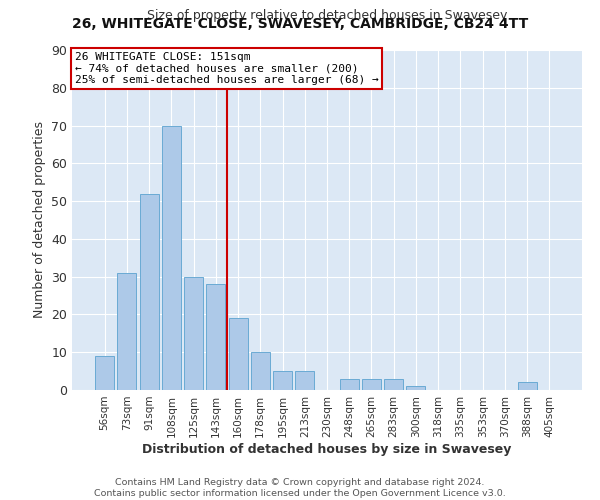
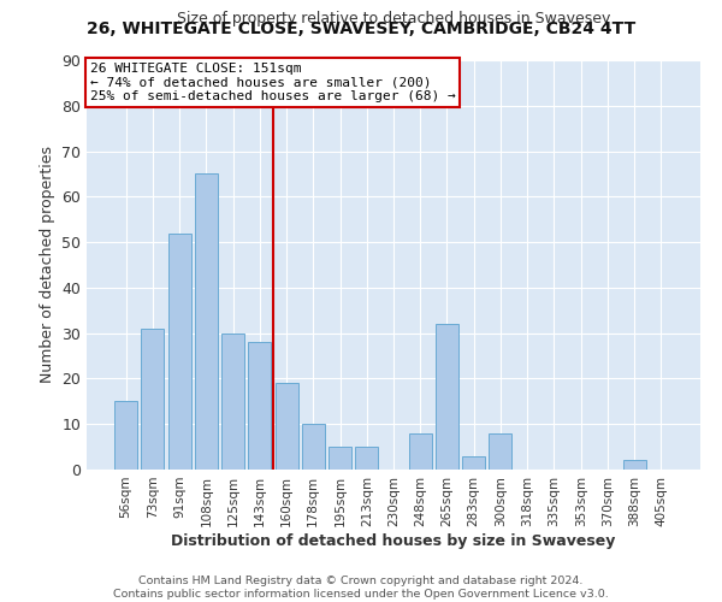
56sqm: 9 -> 15
108sqm: 70 -> 65
248sqm: 3 -> 8
265sqm: 3 -> 32
300sqm: 1 -> 8
